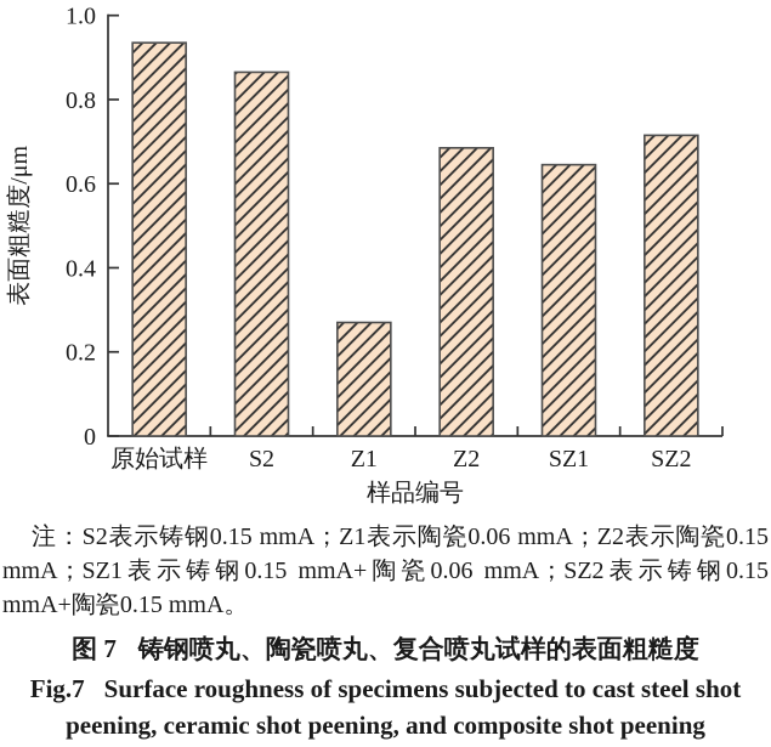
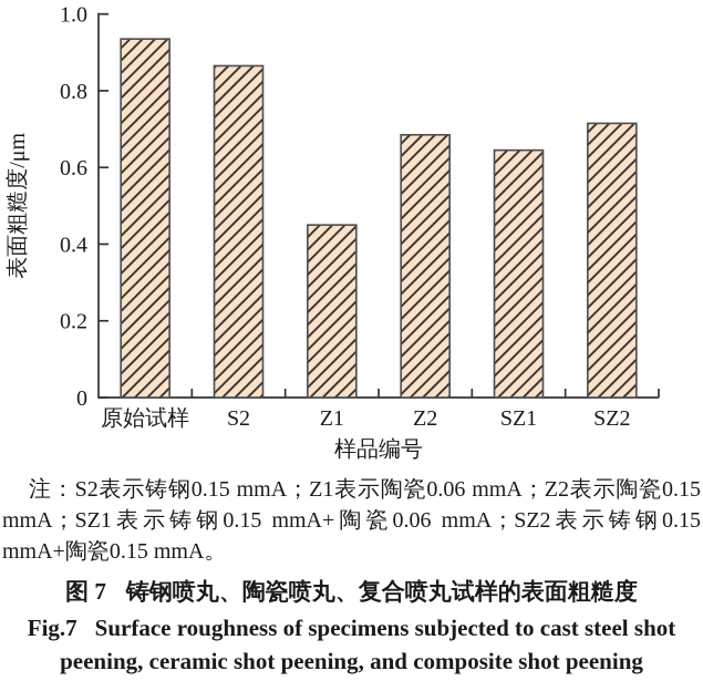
Z1: 0.27 -> 0.45
